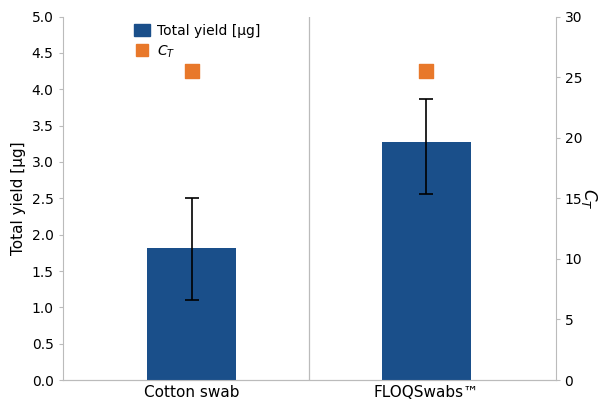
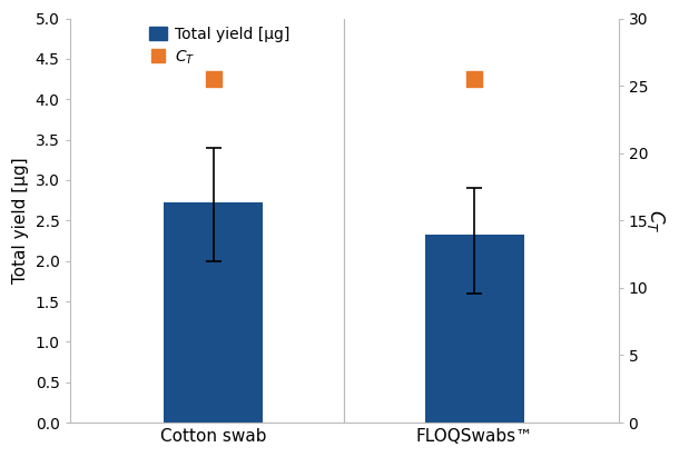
Total yield [µg]/Cotton swab: 1.82 -> 2.72
Total yield [µg]/FLOQSwabs™: 3.28 -> 2.32
